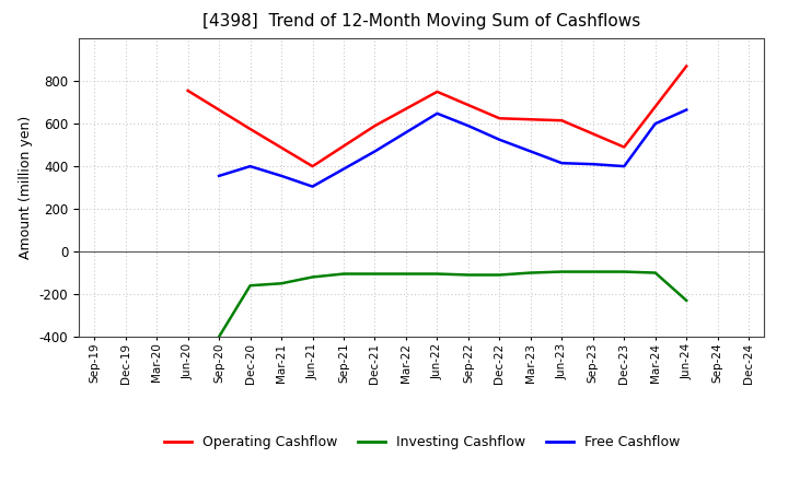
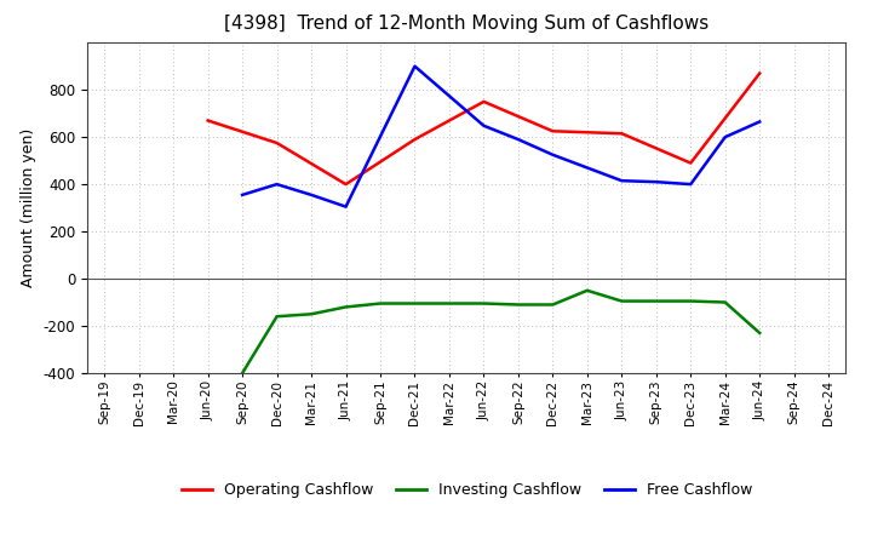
Operating Cashflow/Jun-20: 760 -> 670
Free Cashflow/Dec-21: 470 -> 900
Investing Cashflow/Mar-23: -100 -> -50
